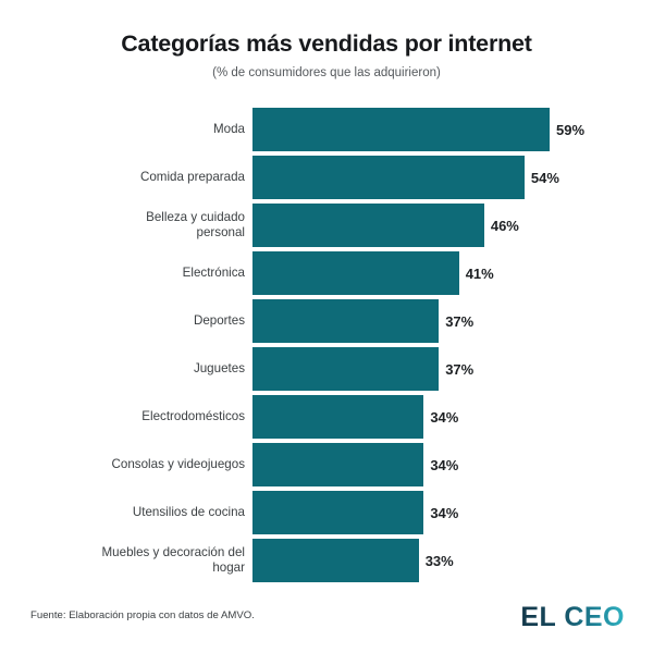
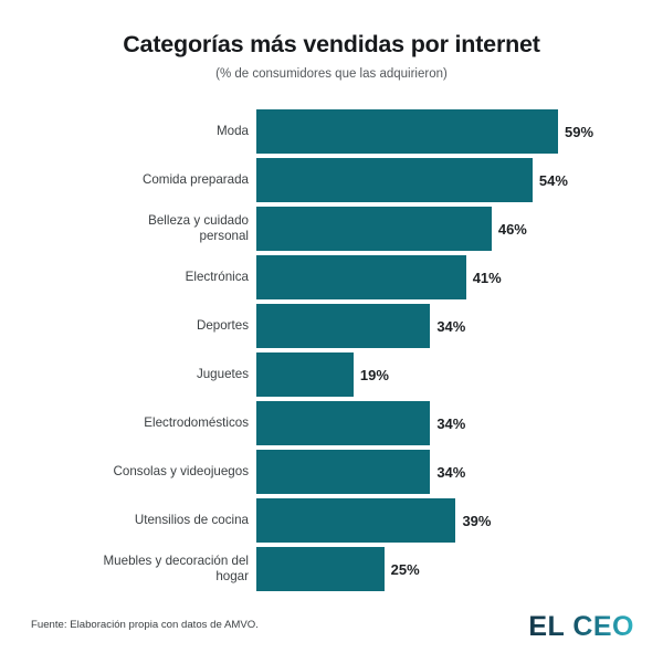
Deportes: 37% -> 34%
Juguetes: 37% -> 19%
Utensilios de cocina: 34% -> 39%
Muebles y decoración del hogar: 33% -> 25%
